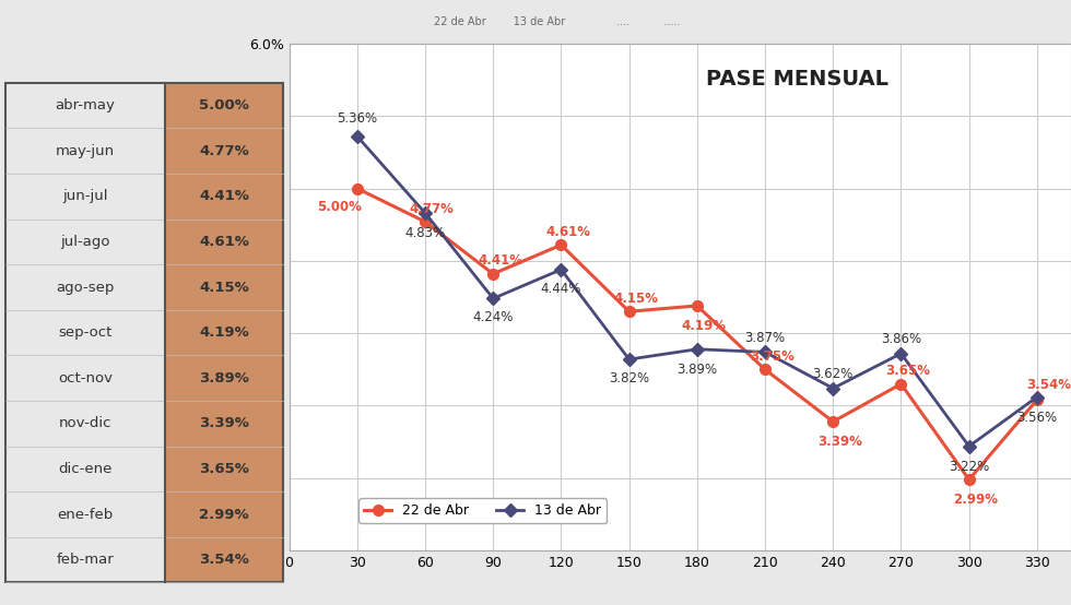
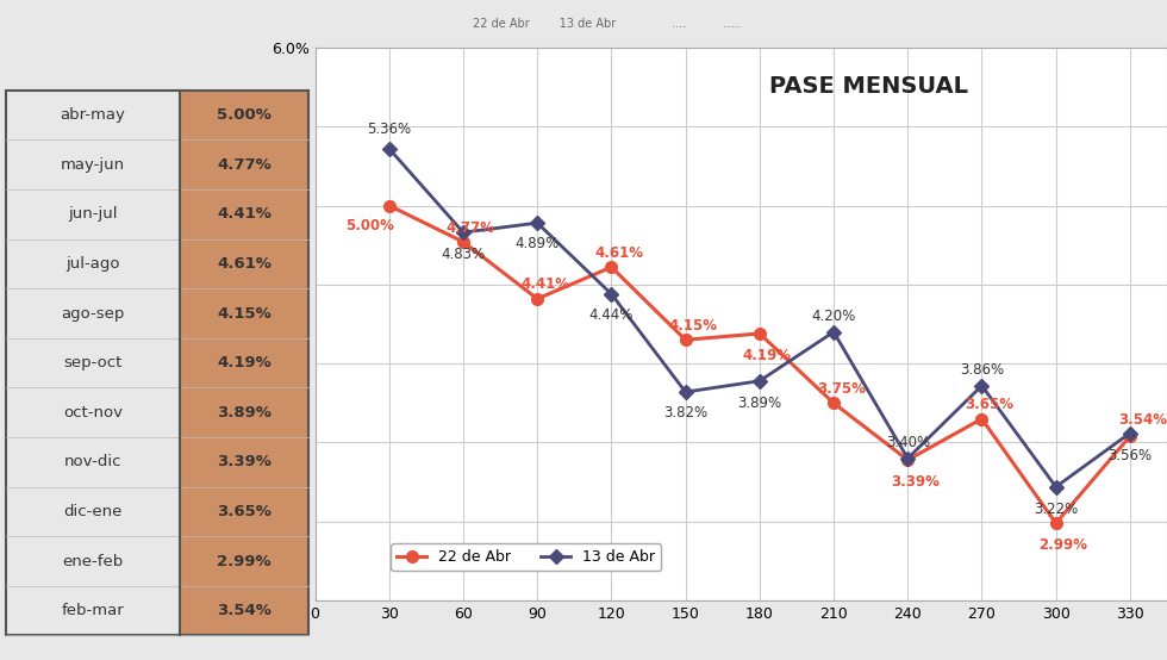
13 de Abr/90: 4.24% -> 4.89%
13 de Abr/210: 3.87% -> 4.20%
13 de Abr/240: 3.62% -> 3.40%
